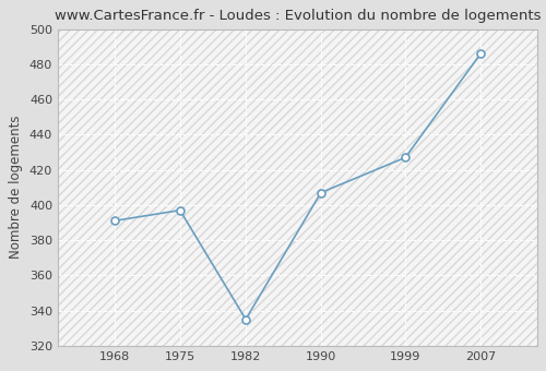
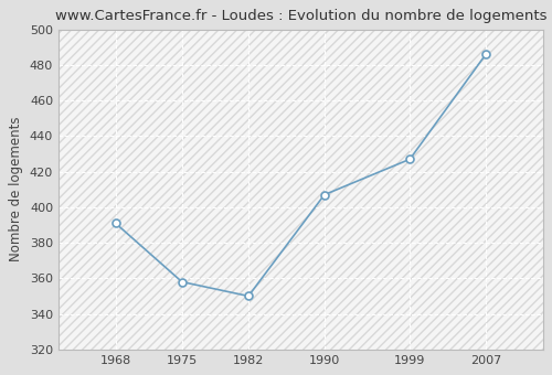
1975: 397 -> 358
1982: 335 -> 350
